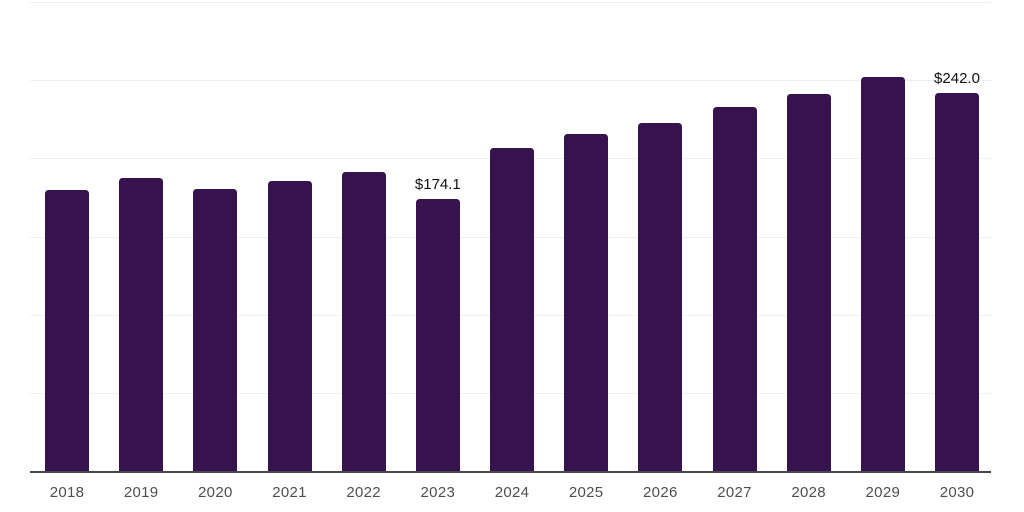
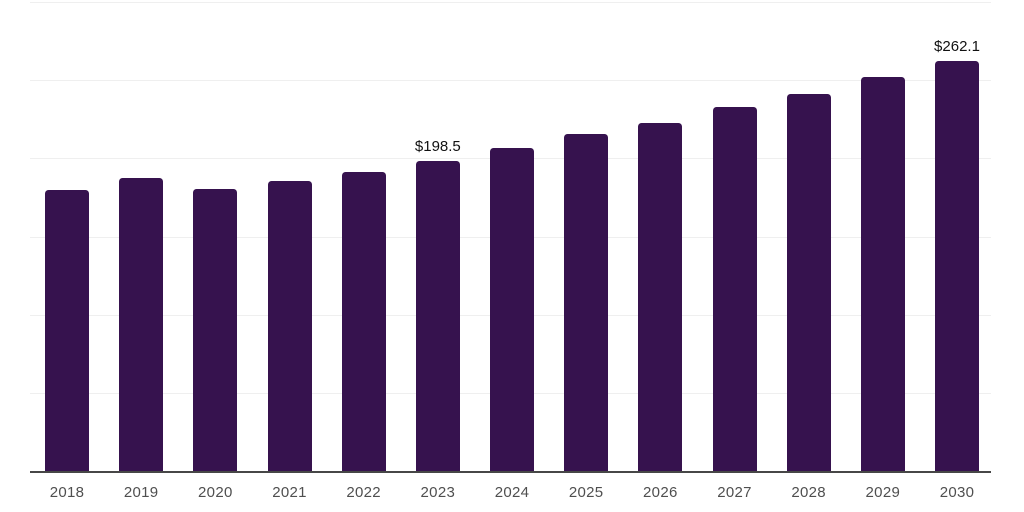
2023: $174.1 -> $198.5
2030: $242.0 -> $262.1
